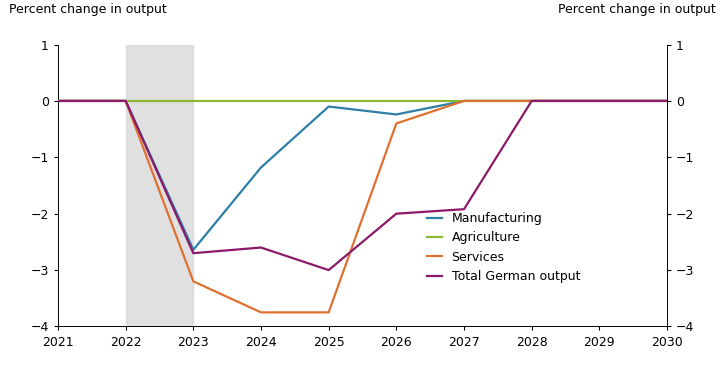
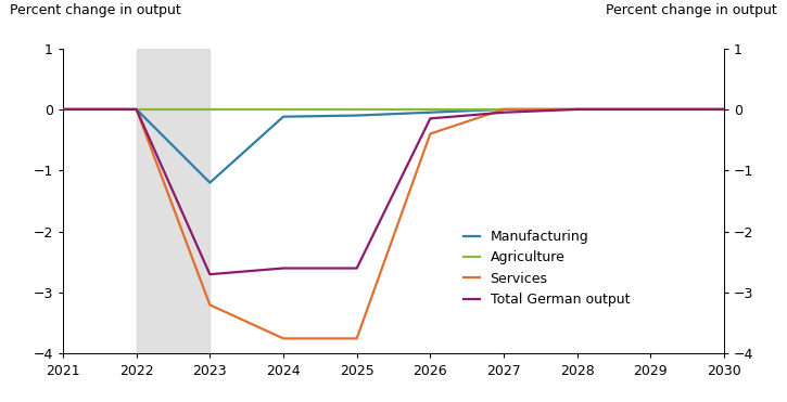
Manufacturing/2023: -2.64 -> -1.20
Manufacturing/2024: -1.18 -> -0.12
Total German output/2025: -3.00 -> -2.60
Manufacturing/2026: -0.24 -> -0.05
Total German output/2026: -2.00 -> -0.15
Total German output/2027: -1.92 -> -0.05
